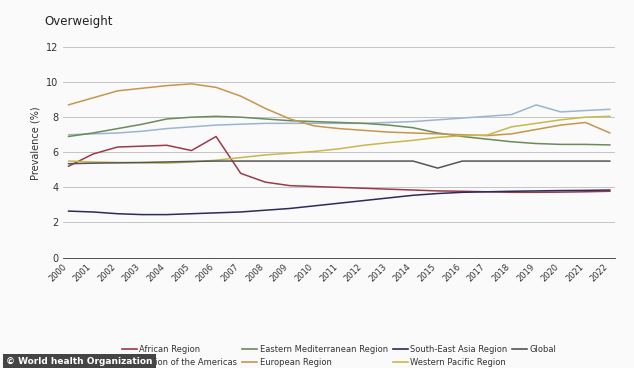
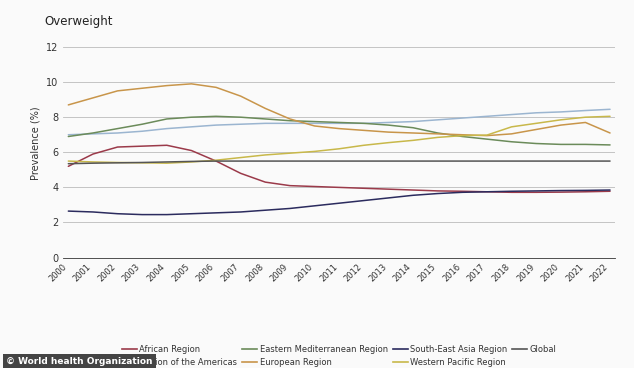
African Region/2006: 6.9 -> 5.5
Global/2015: 5.1 -> 5.5
Region of the Americas/2019: 8.7 -> 8.2
